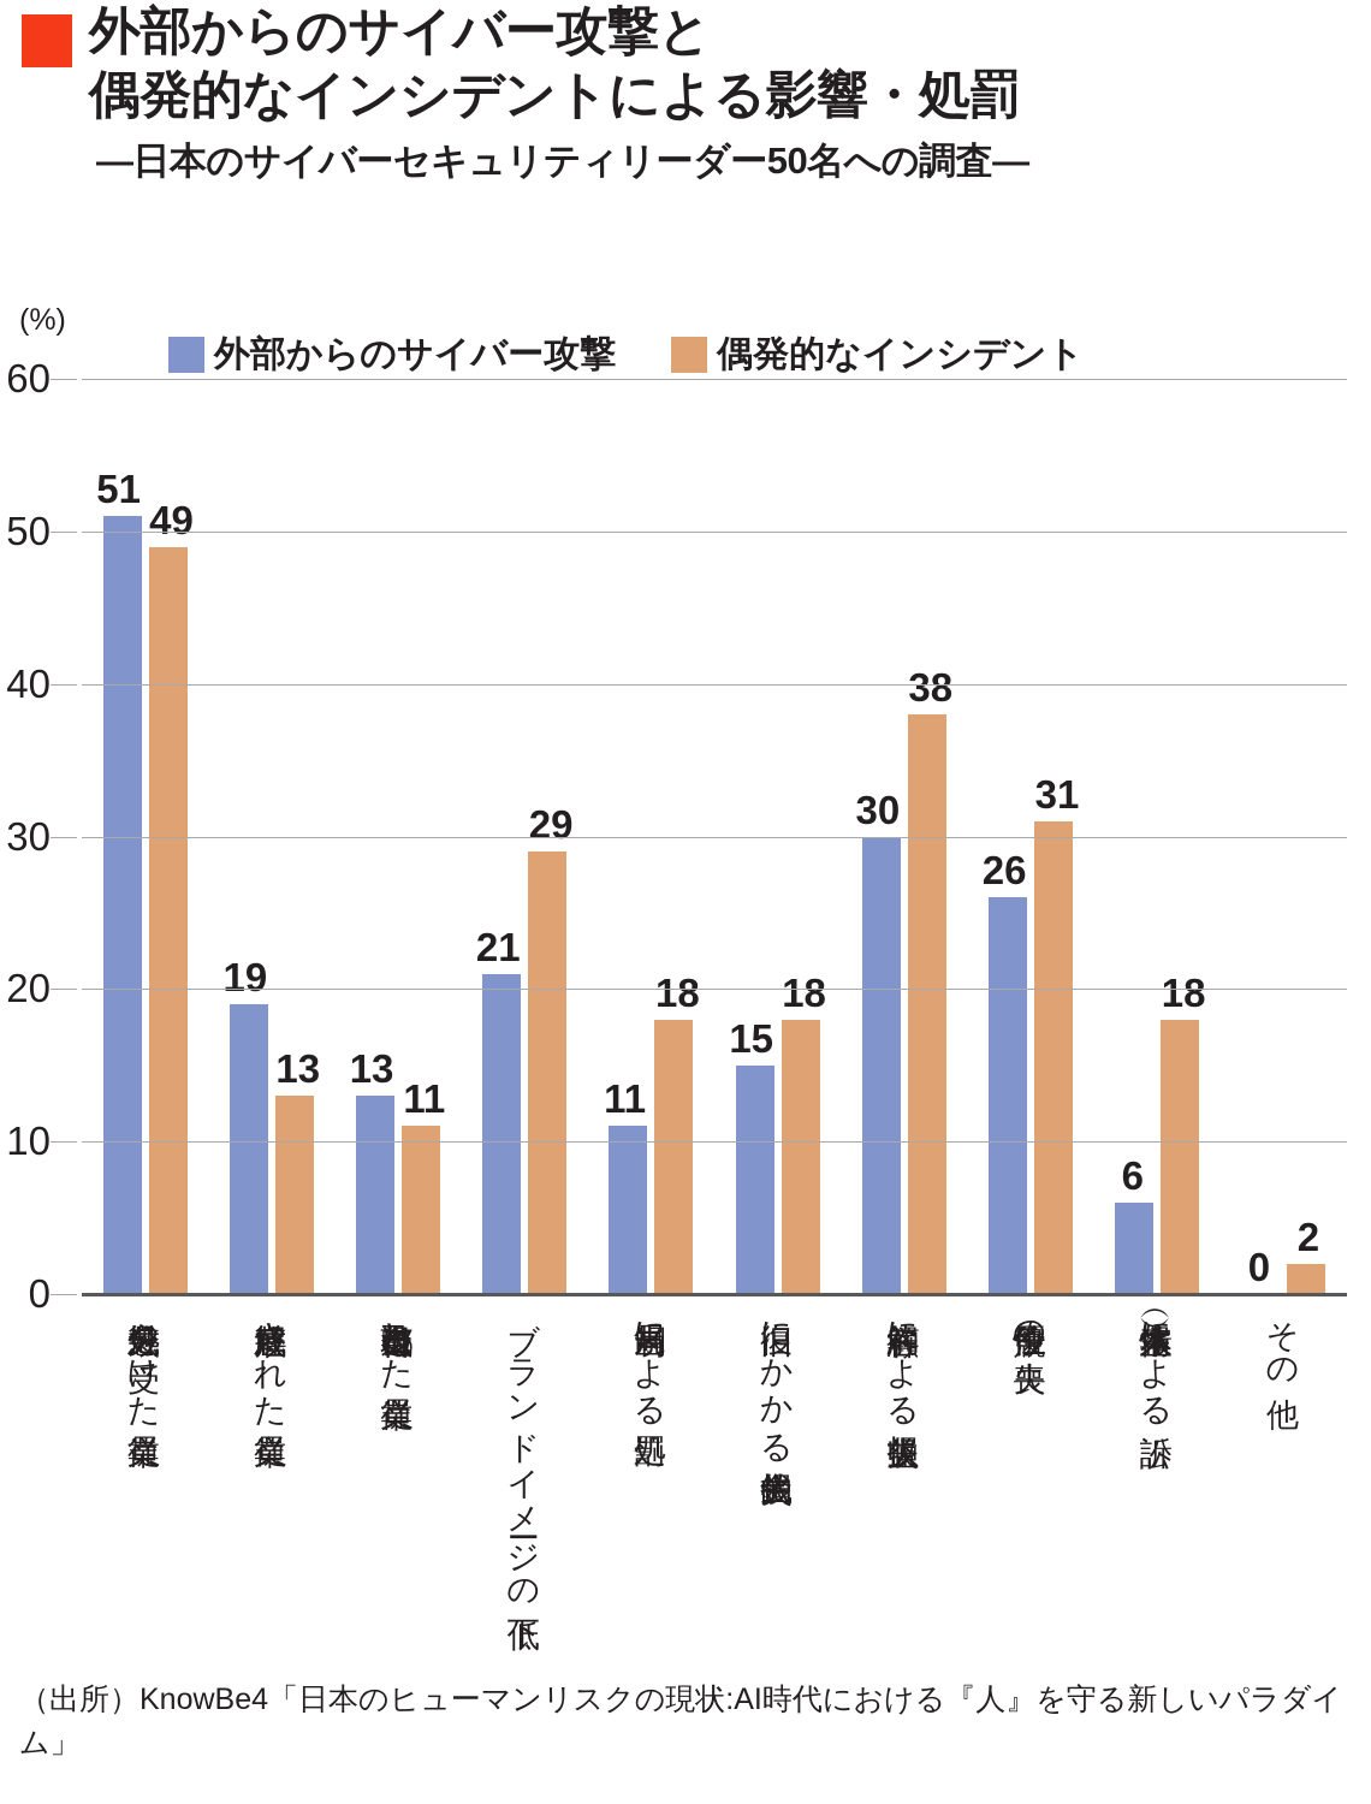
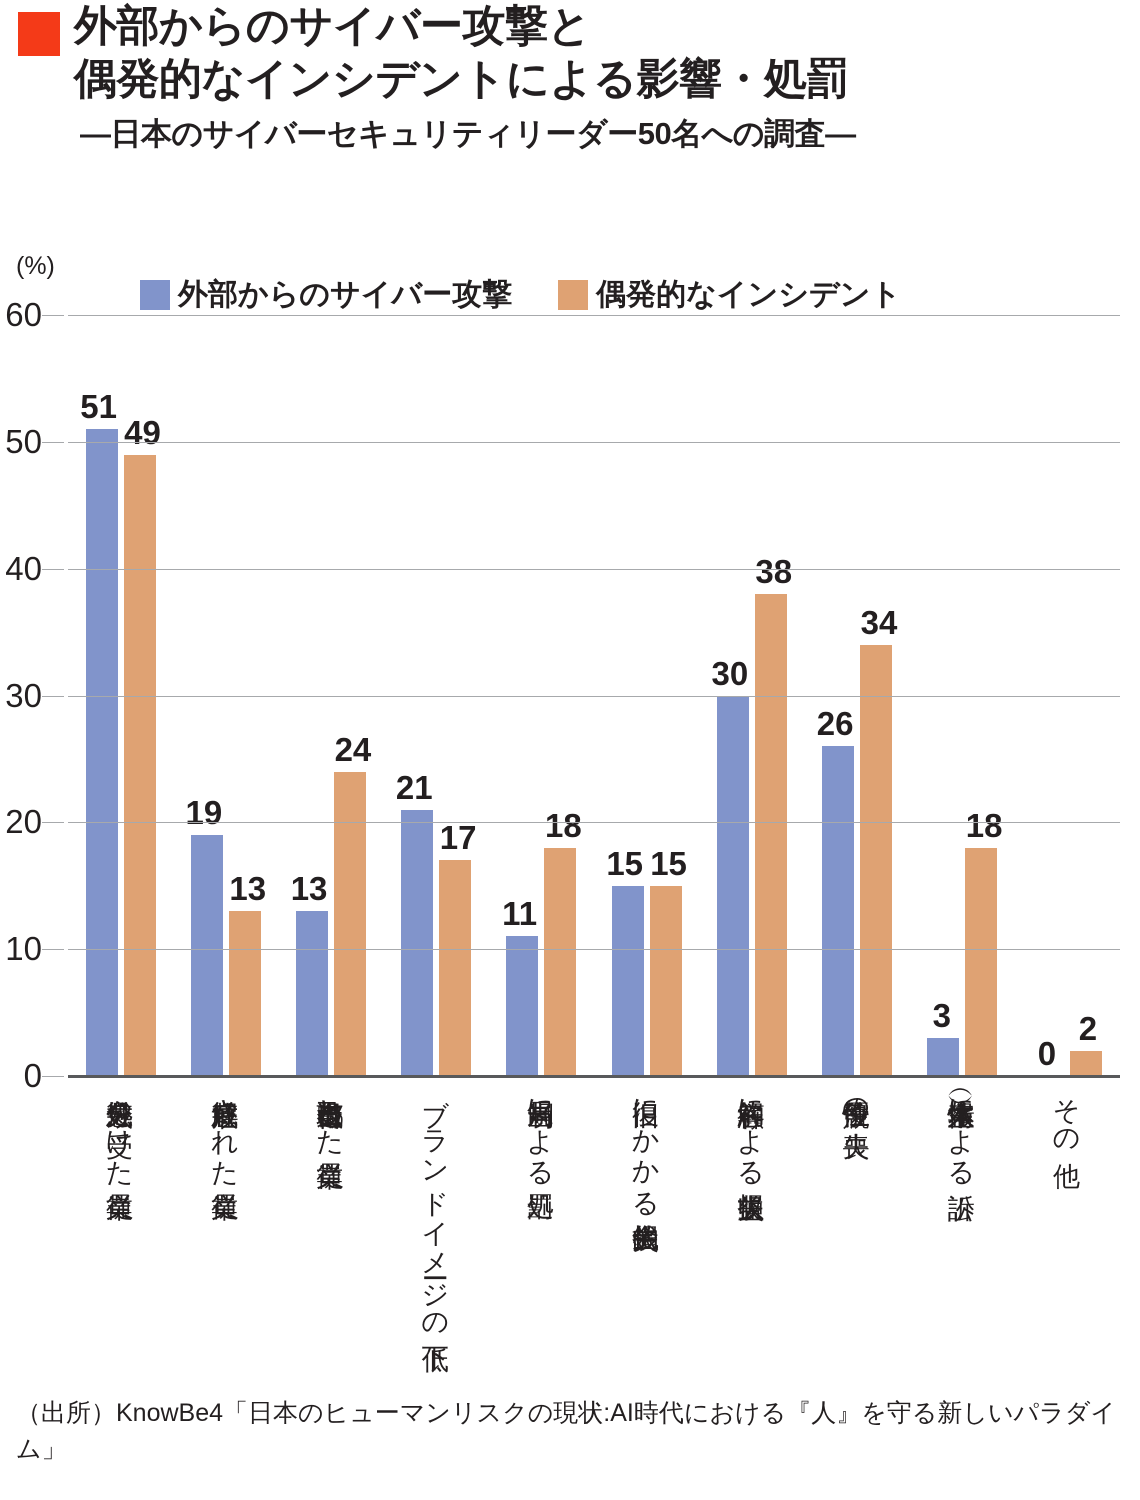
偶発的なインシデント/自己都合退職した従業員: 11 -> 24
偶発的なインシデント/ブランドイメージの低下: 29 -> 17
偶発的なインシデント/復旧にかかる金銭的損失: 18 -> 15
偶発的なインシデント/競争優位性の喪失: 31 -> 34
外部からのサイバー攻撃/情報主体（本人）による訴訟: 6 -> 3
